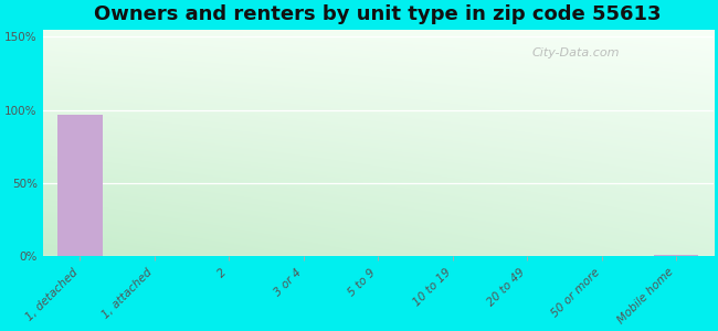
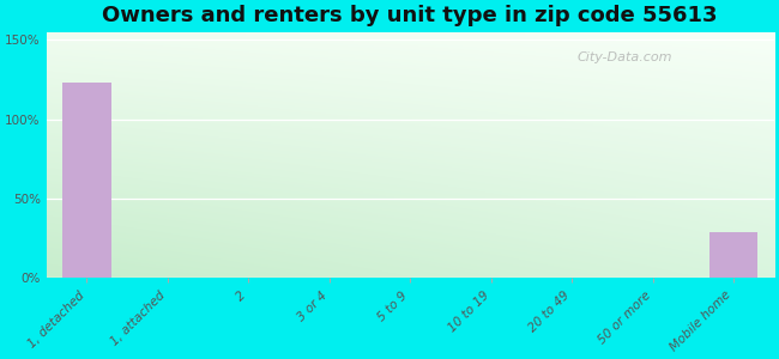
1, detached: 97% -> 123%
Mobile home: 1% -> 29%
